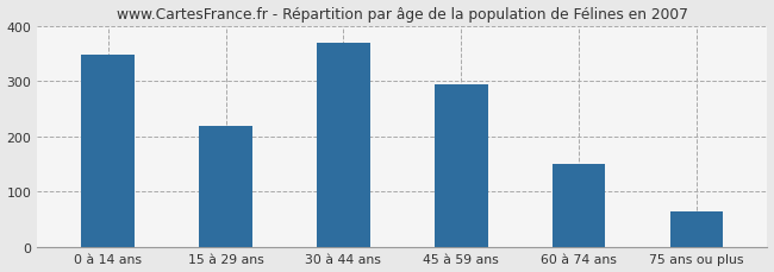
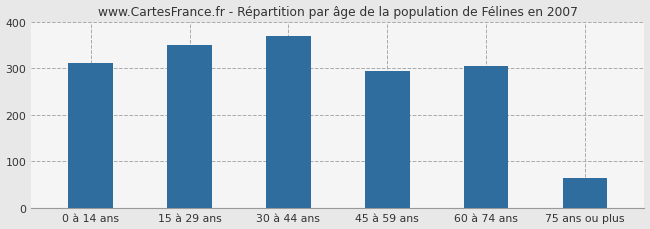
0 à 14 ans: 347 -> 310
15 à 29 ans: 219 -> 350
60 à 74 ans: 150 -> 305
